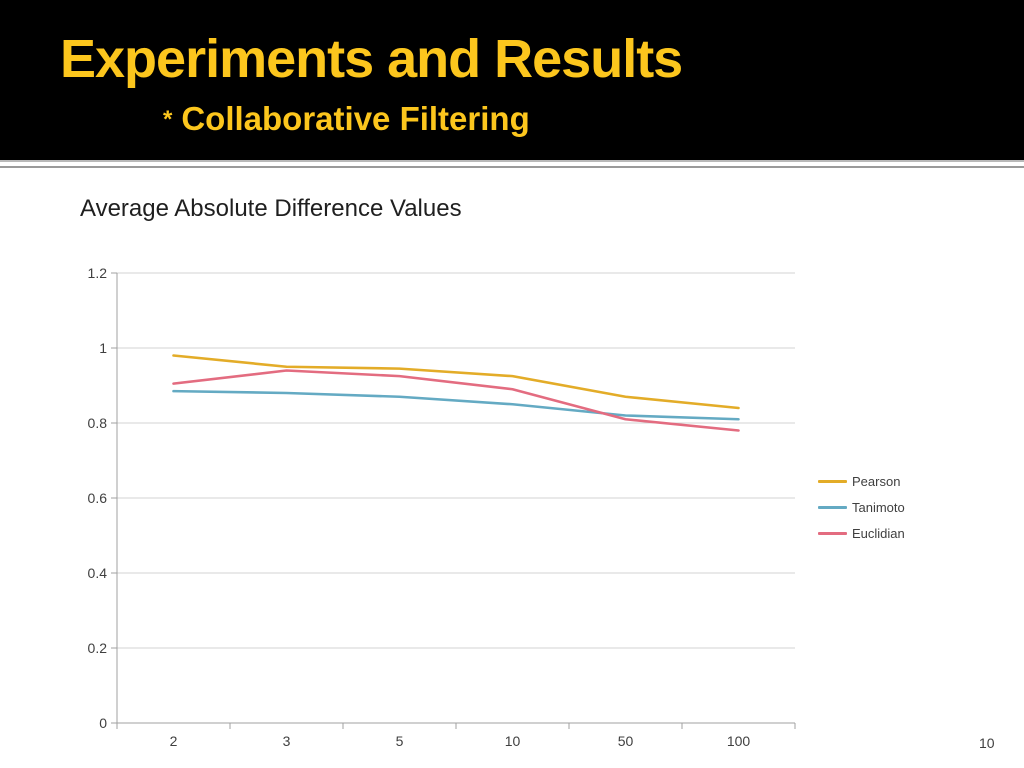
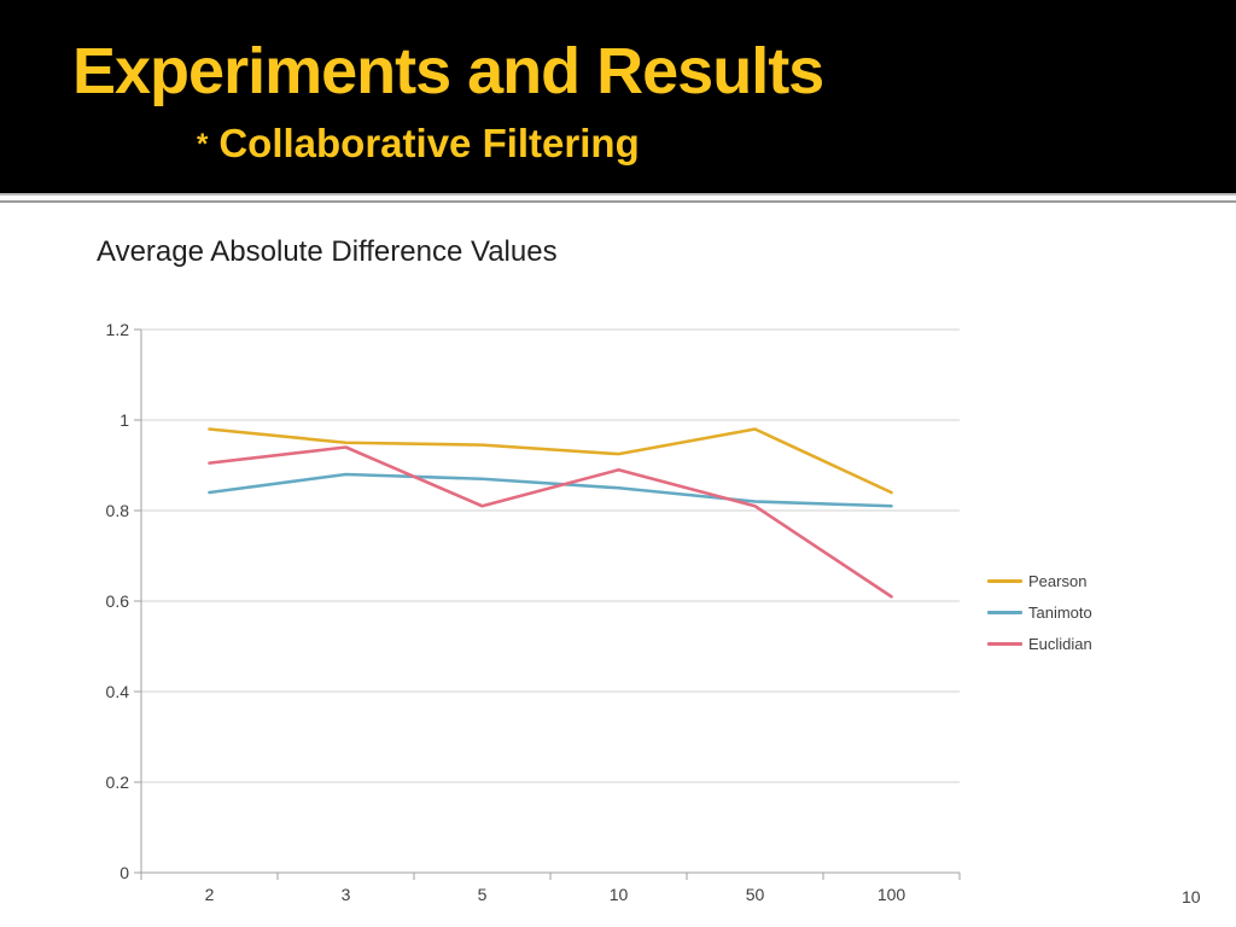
Tanimoto/2: 0.89 -> 0.84
Euclidian/5: 0.93 -> 0.81
Pearson/50: 0.87 -> 0.98
Euclidian/100: 0.78 -> 0.61
